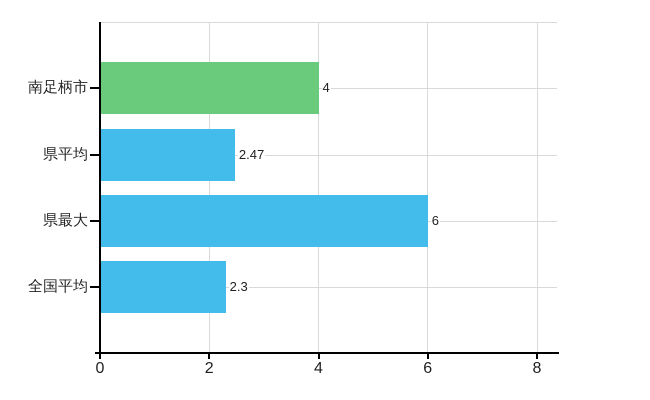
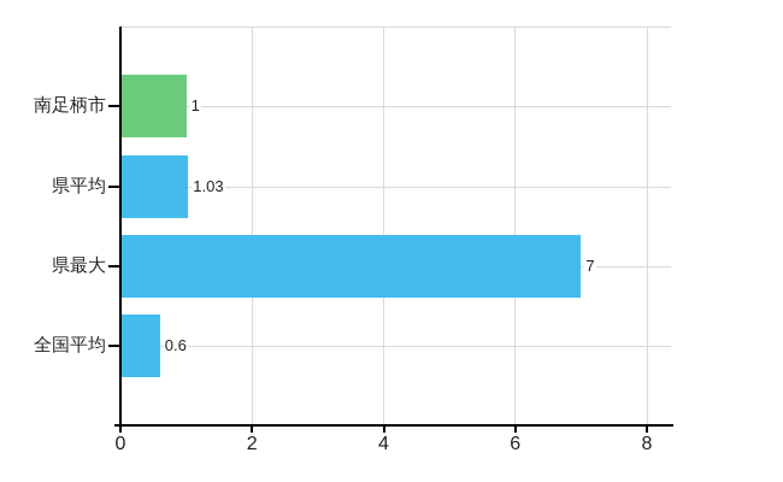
南足柄市: 4 -> 1
県平均: 2.47 -> 1.03
県最大: 6 -> 7
全国平均: 2.3 -> 0.6
